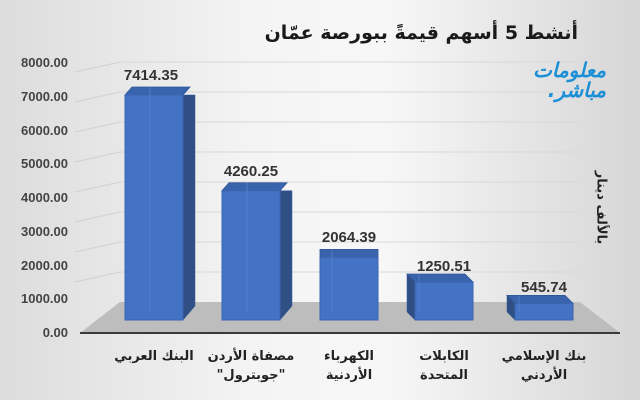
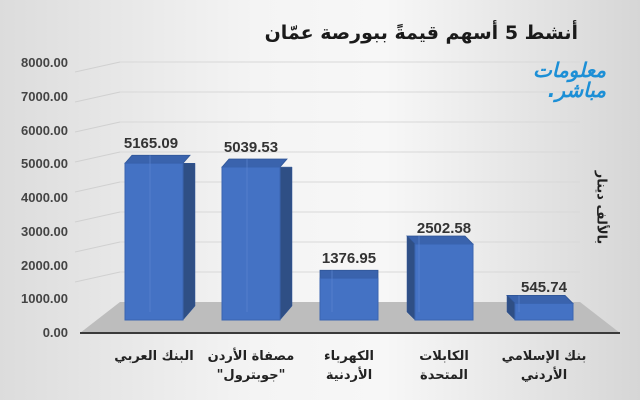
البنك العربي: 7414.35 -> 5165.09
مصفاة الأردن "جوبترول": 4260.25 -> 5039.53
الكهرباء الأردنية: 2064.39 -> 1376.95
الكابلات المتحدة: 1250.51 -> 2502.58
